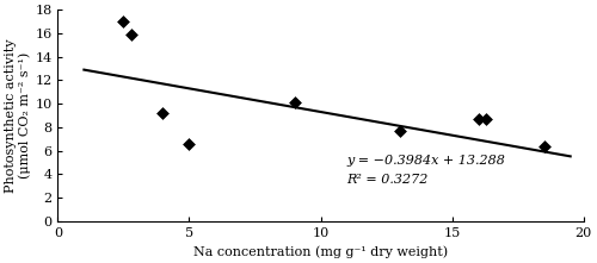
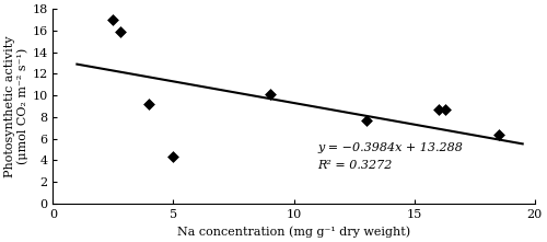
5: 6.6 -> 4.3
